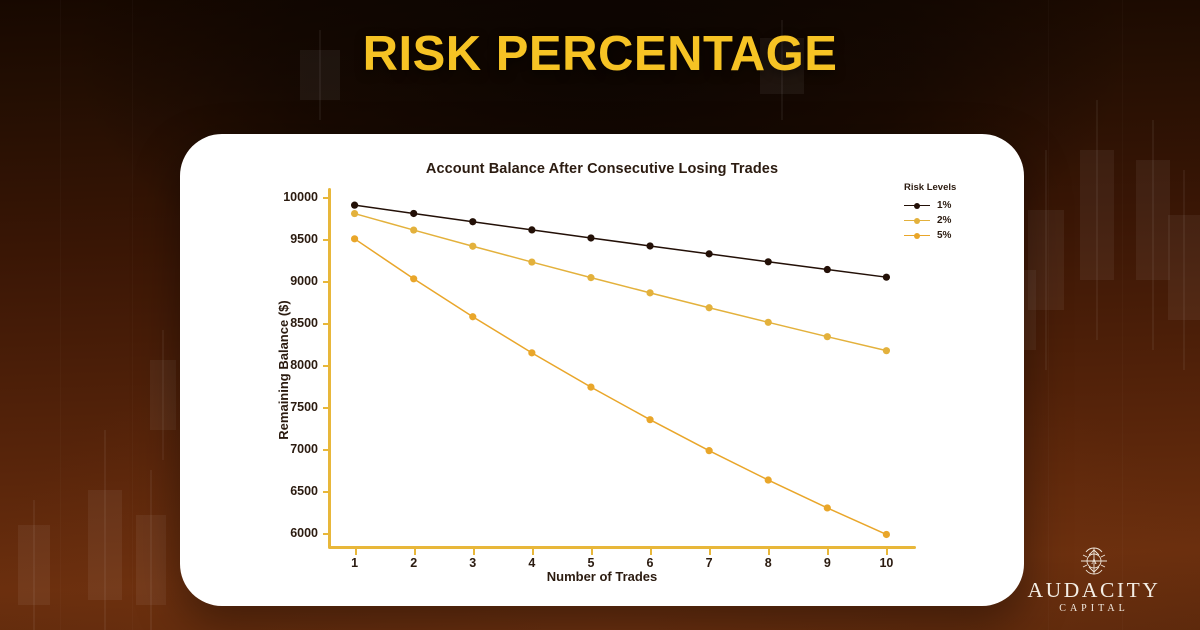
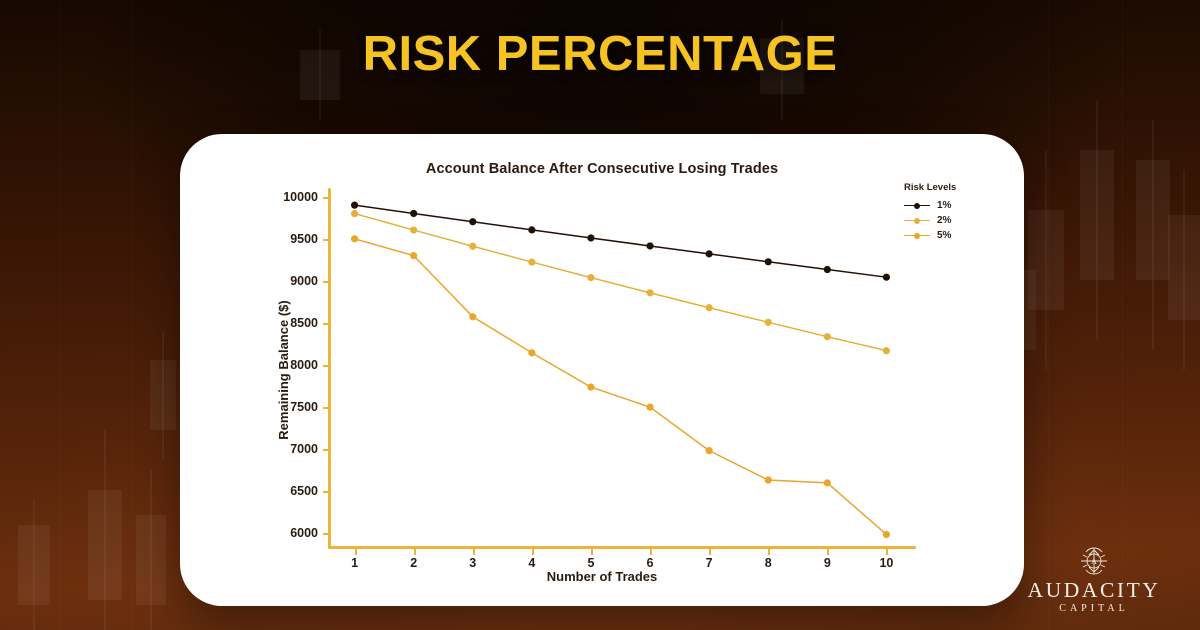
5%/2: 9000 -> 9300
5%/6: 7400 -> 7500
5%/9: 6300 -> 6600
